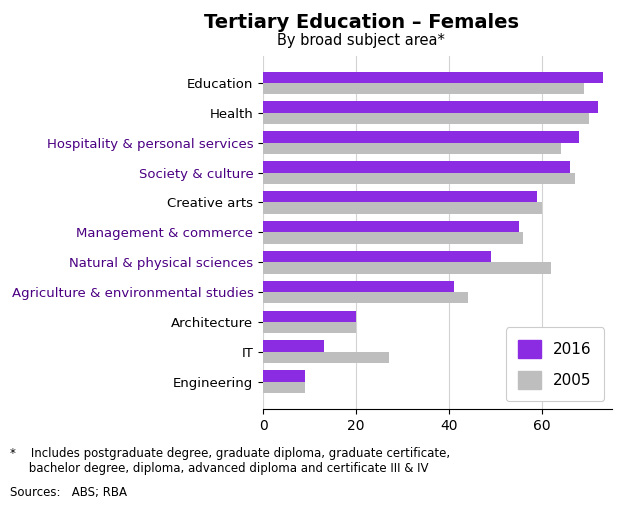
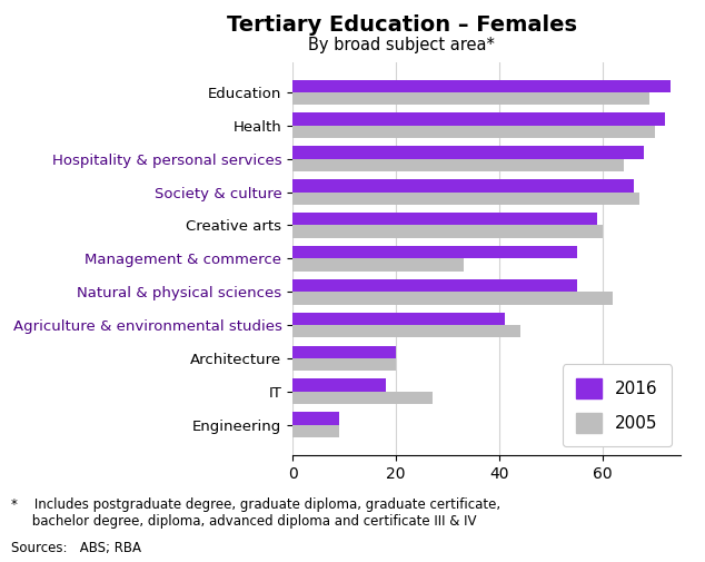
2005/Management & commerce: 56 -> 33
2016/Natural & physical sciences: 49 -> 55
2016/IT: 13 -> 18
